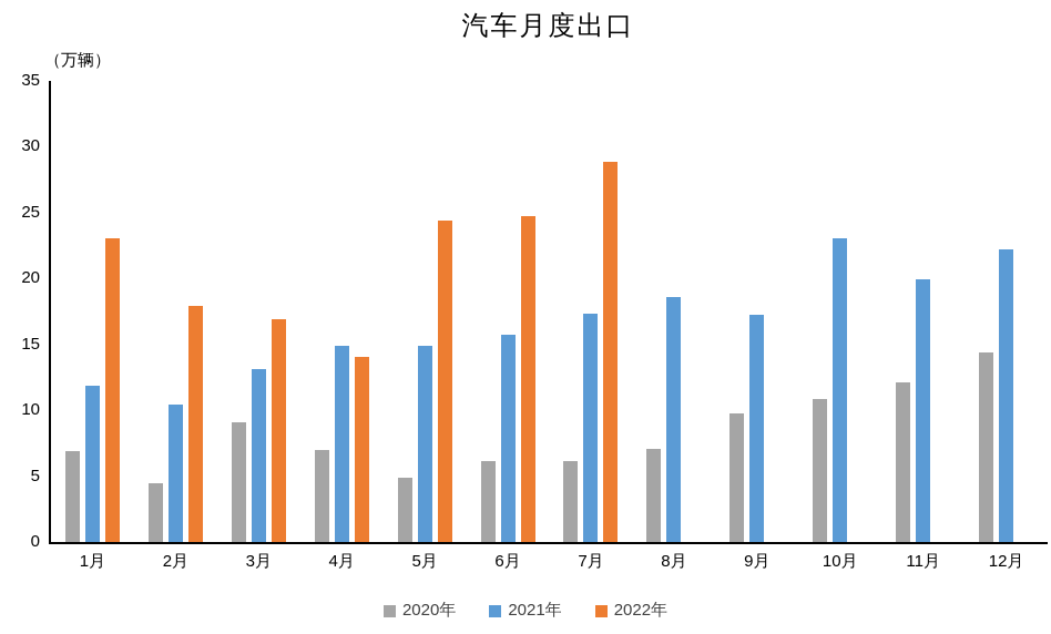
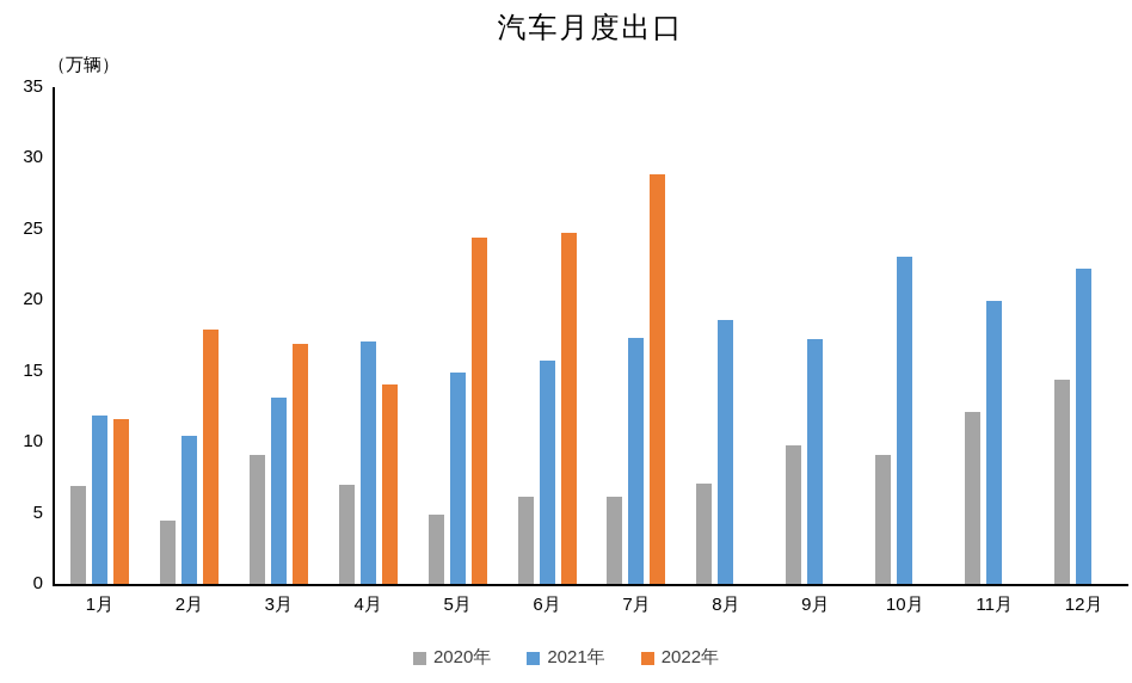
2022年/1月: 23.2 -> 11.7
2021年/4月: 15.0 -> 17.2
2020年/10月: 10.9 -> 9.1
